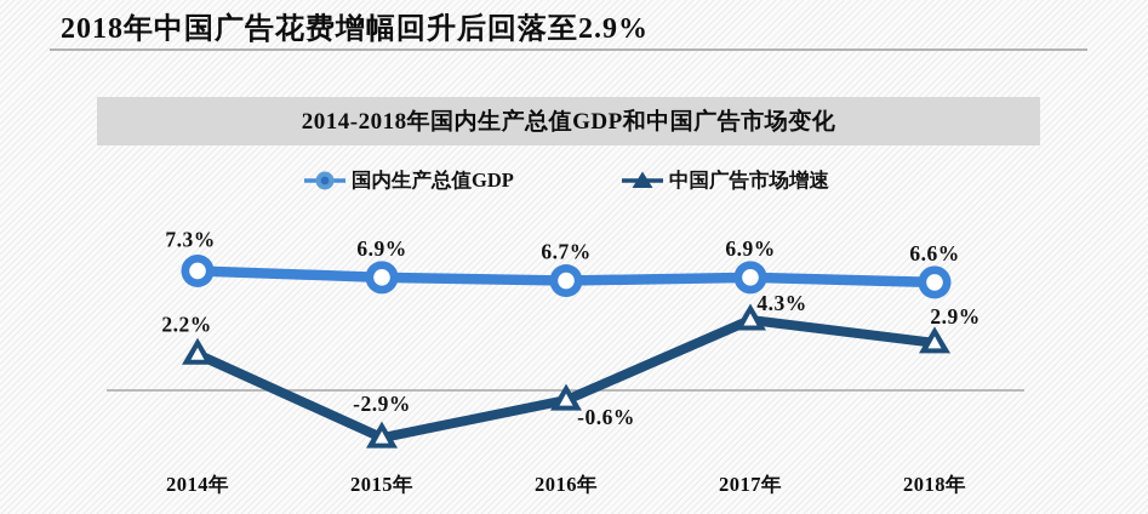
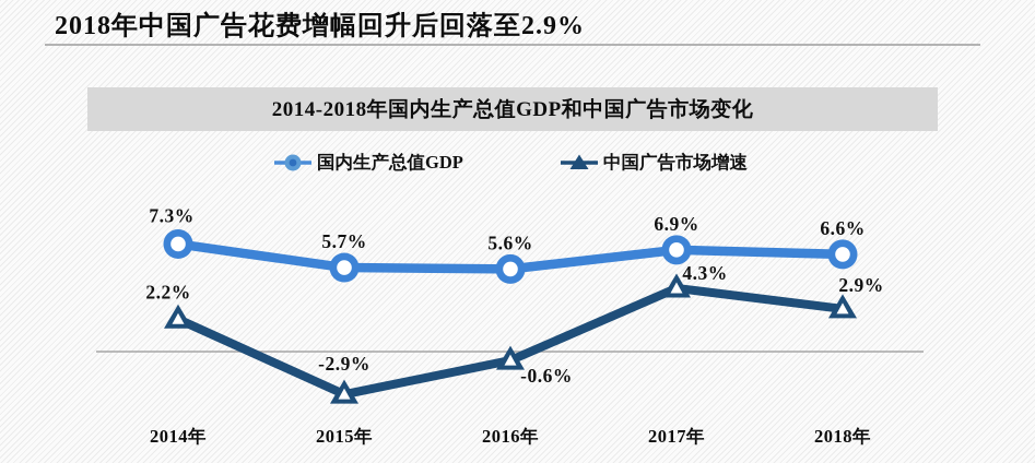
国内生产总值GDP/2015年: 6.9% -> 5.7%
国内生产总值GDP/2016年: 6.7% -> 5.6%
